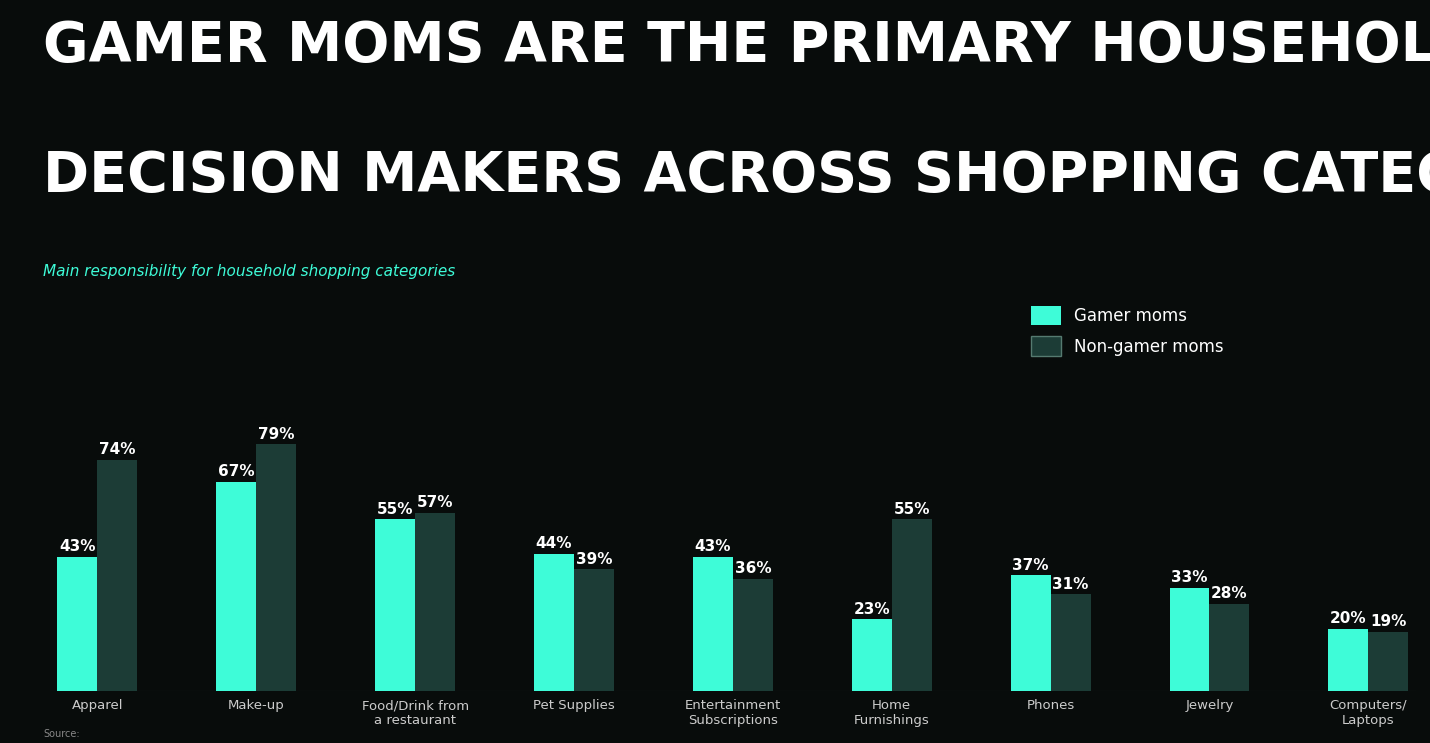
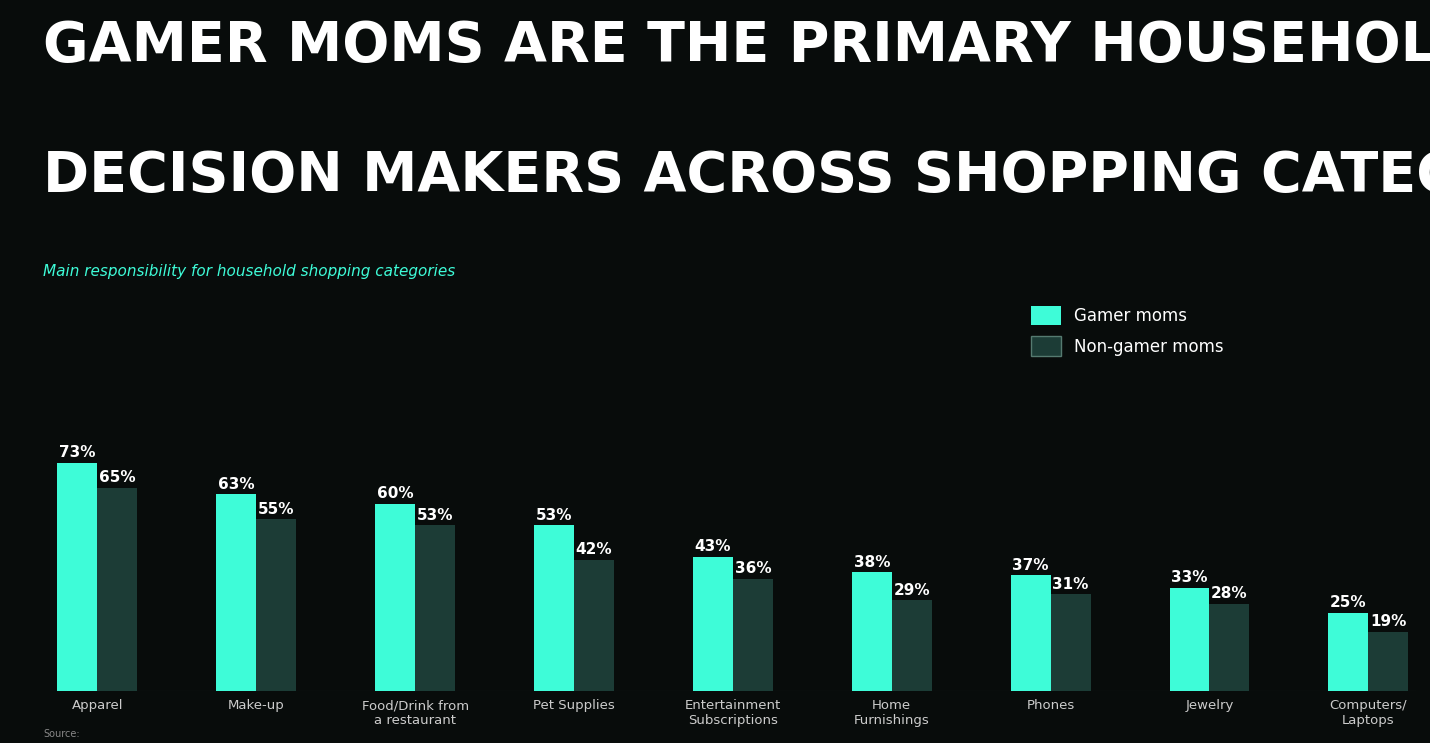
Gamer moms/Apparel: 43% -> 73%
Non-gamer moms/Apparel: 74% -> 65%
Gamer moms/Make-up: 67% -> 63%
Non-gamer moms/Make-up: 79% -> 55%
Gamer moms/Food/Drink from a restaurant: 55% -> 60%
Non-gamer moms/Food/Drink from a restaurant: 57% -> 53%
Gamer moms/Pet Supplies: 44% -> 53%
Non-gamer moms/Pet Supplies: 39% -> 42%
Gamer moms/Home Furnishings: 23% -> 38%
Non-gamer moms/Home Furnishings: 55% -> 29%
Gamer moms/Computers/ Laptops: 20% -> 25%
